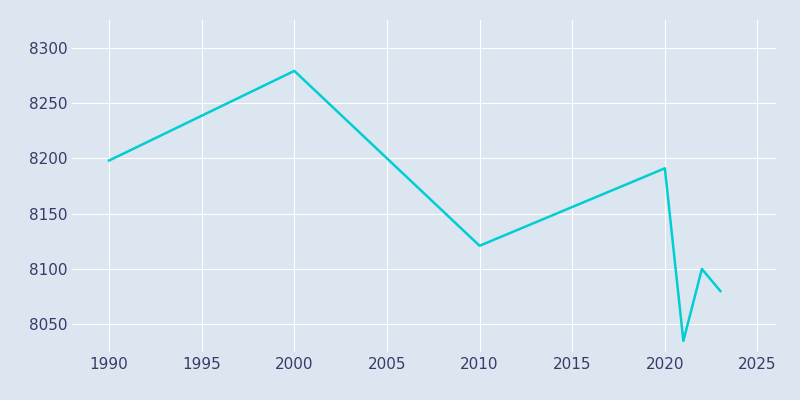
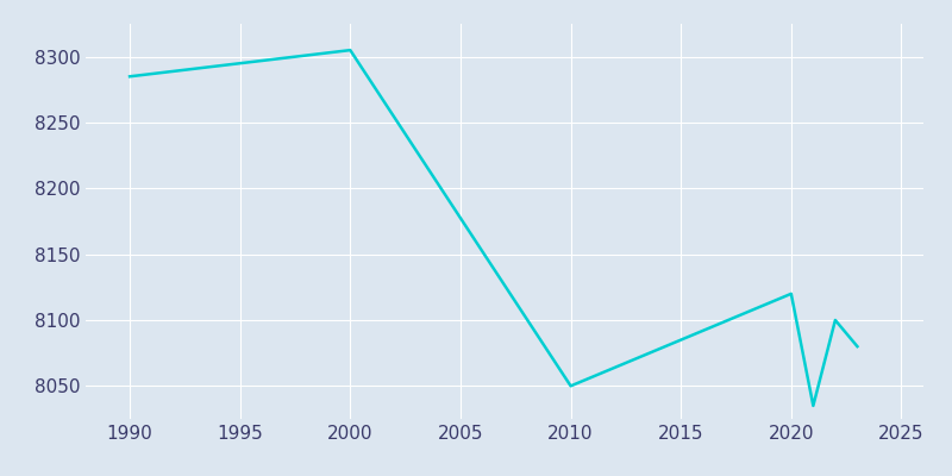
1990: 8198 -> 8285
2000: 8279 -> 8305
2010: 8121 -> 8050
2020: 8191 -> 8120
